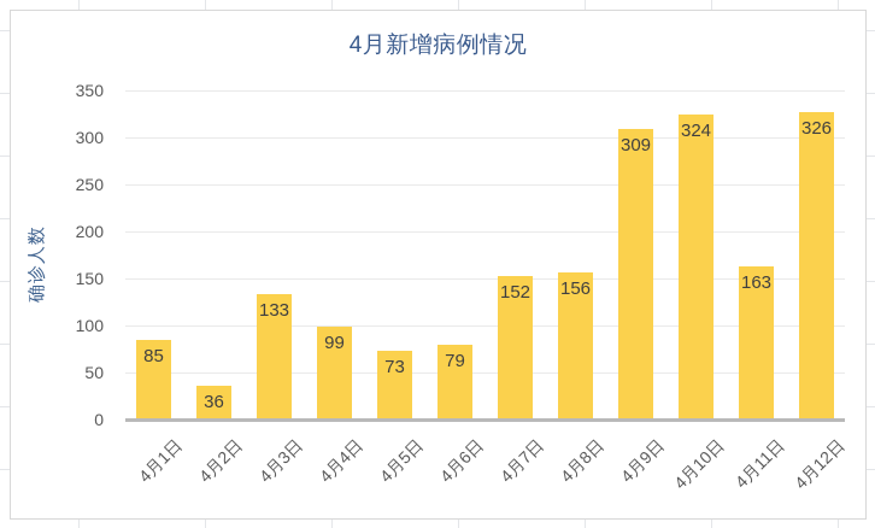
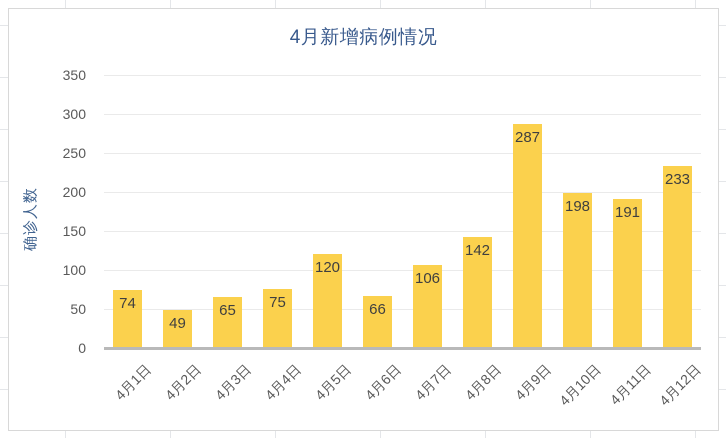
4月1日: 85 -> 74
4月2日: 36 -> 49
4月3日: 133 -> 65
4月4日: 99 -> 75
4月5日: 73 -> 120
4月6日: 79 -> 66
4月7日: 152 -> 106
4月8日: 156 -> 142
4月9日: 309 -> 287
4月10日: 324 -> 198
4月11日: 163 -> 191
4月12日: 326 -> 233
